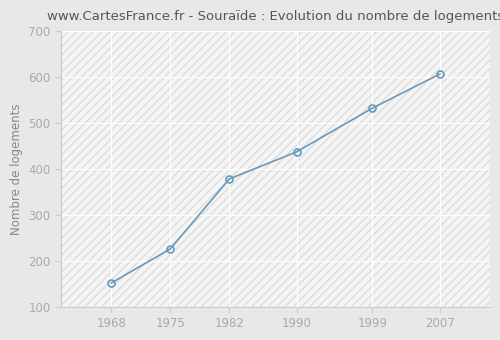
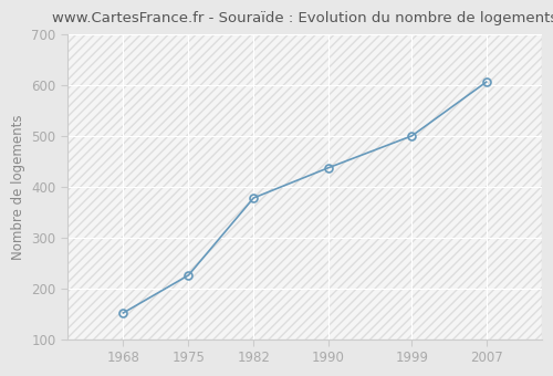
1999: 532 -> 500
